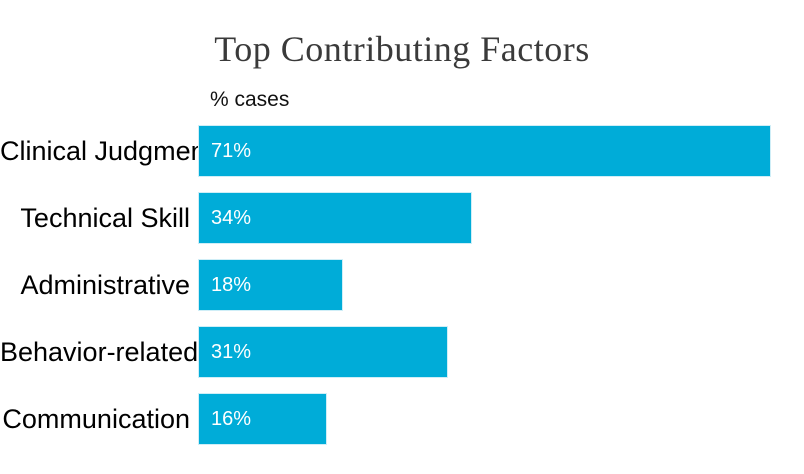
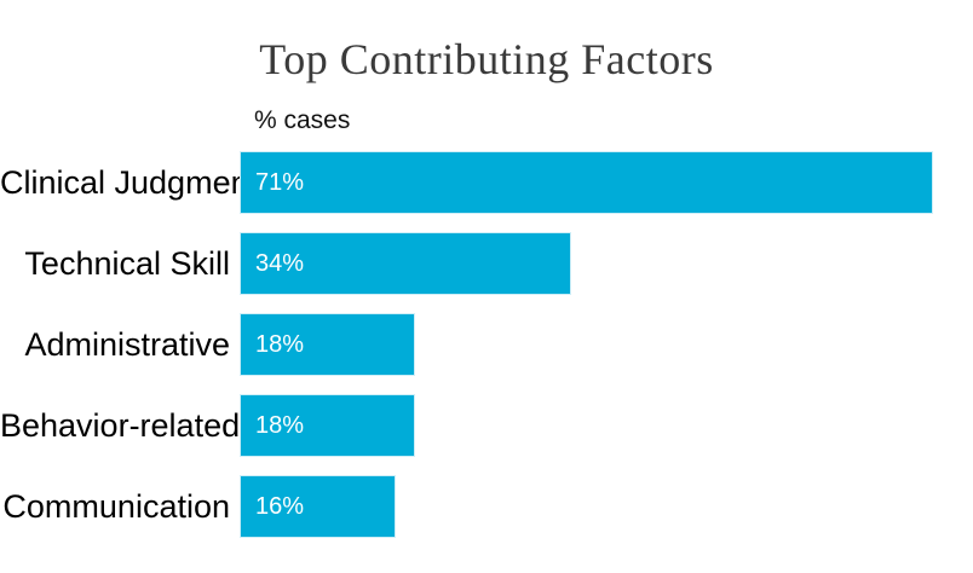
Behavior-related: 31% -> 18%
